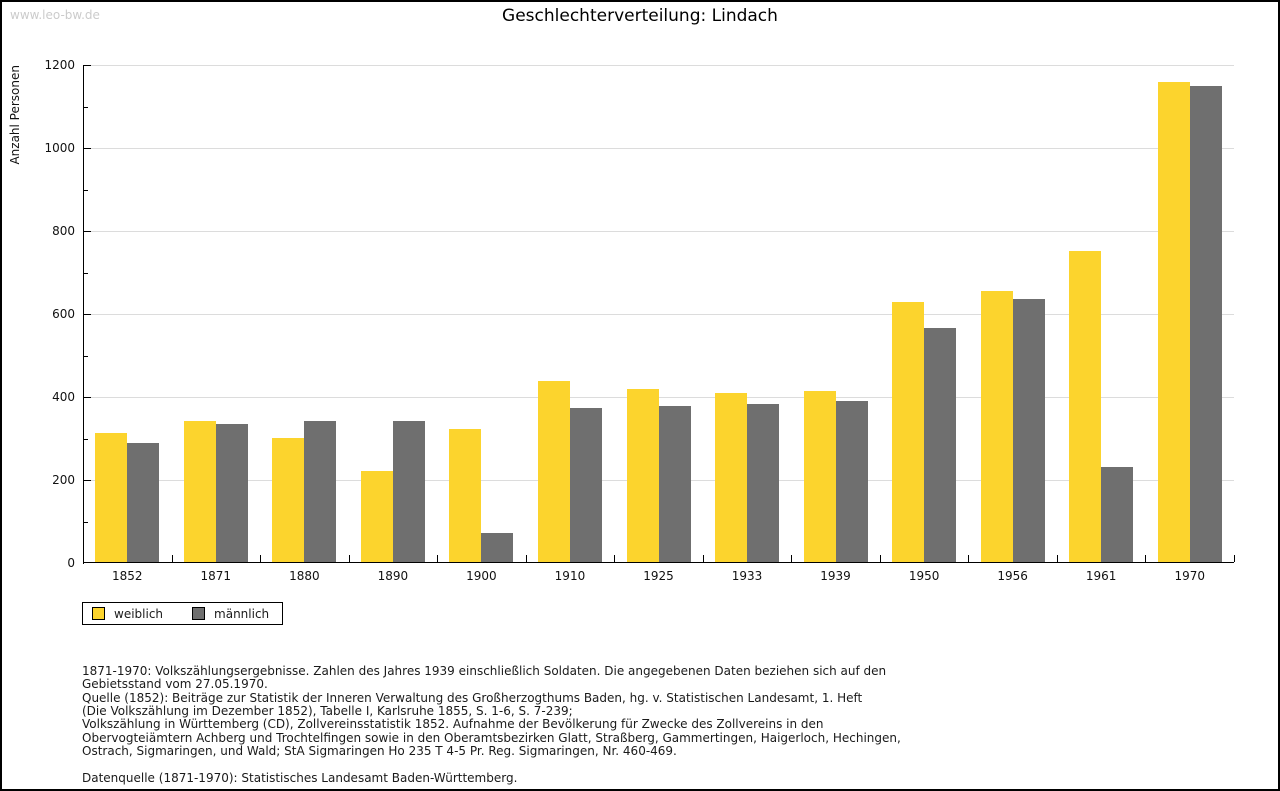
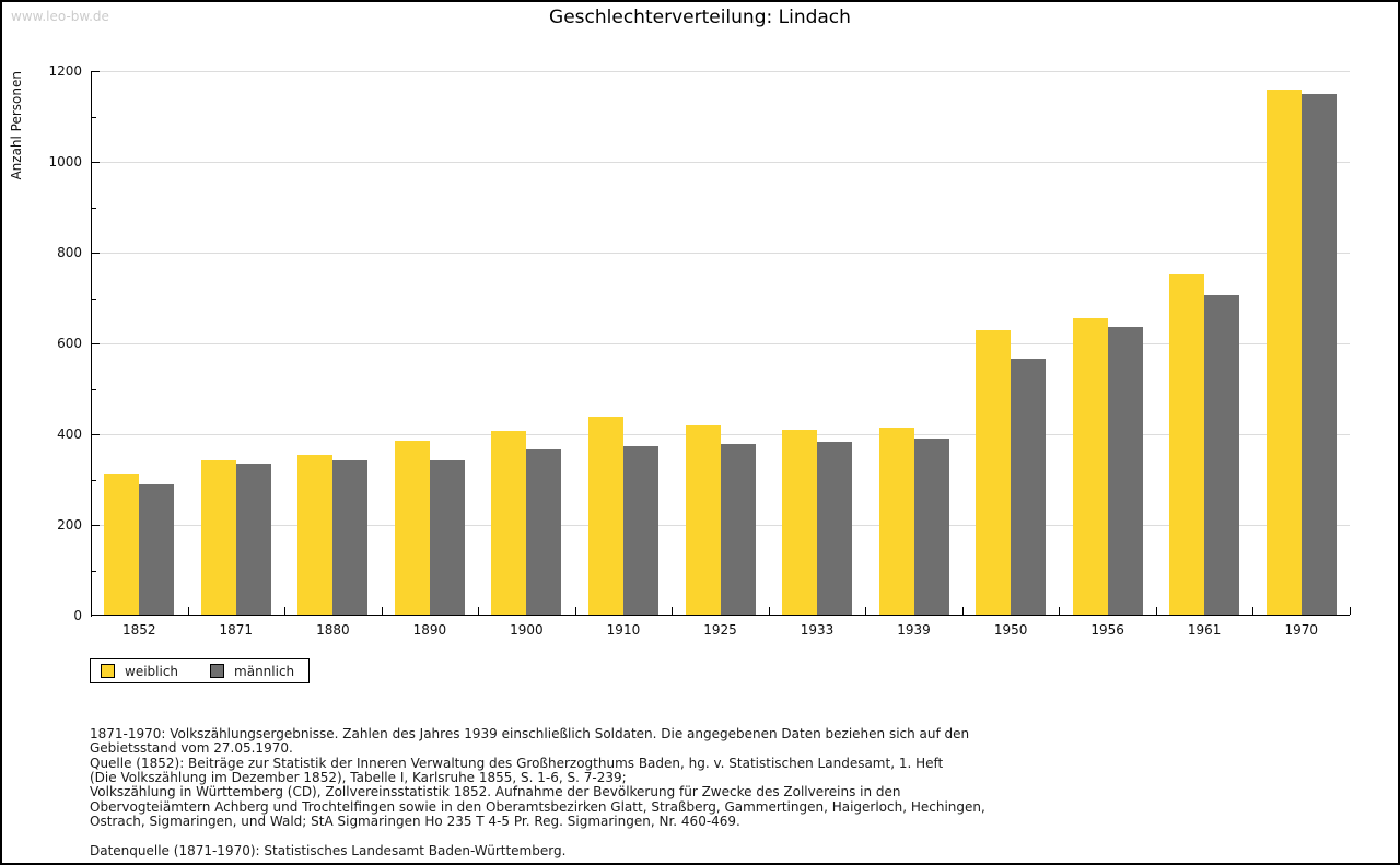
weiblich/1880: 300 -> 350
weiblich/1890: 220 -> 380
weiblich/1900: 320 -> 400
männlich/1900: 70 -> 360
männlich/1961: 230 -> 700
